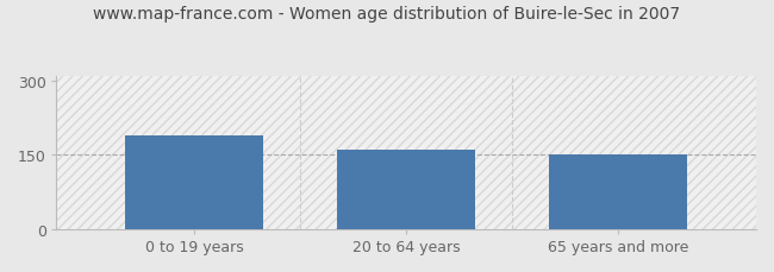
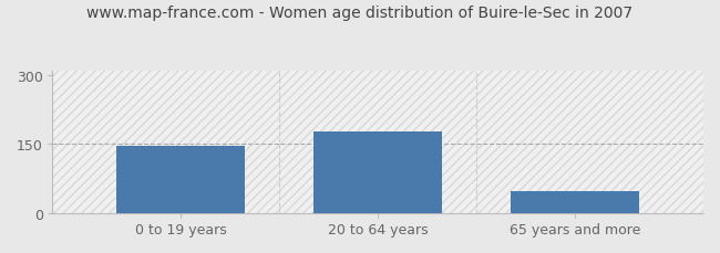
0 to 19 years: 190 -> 147
20 to 64 years: 160 -> 176
65 years and more: 150 -> 47
